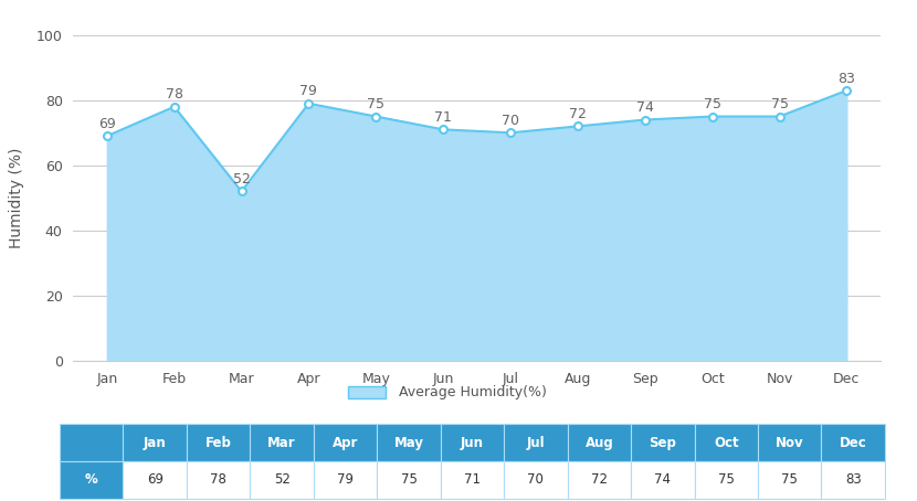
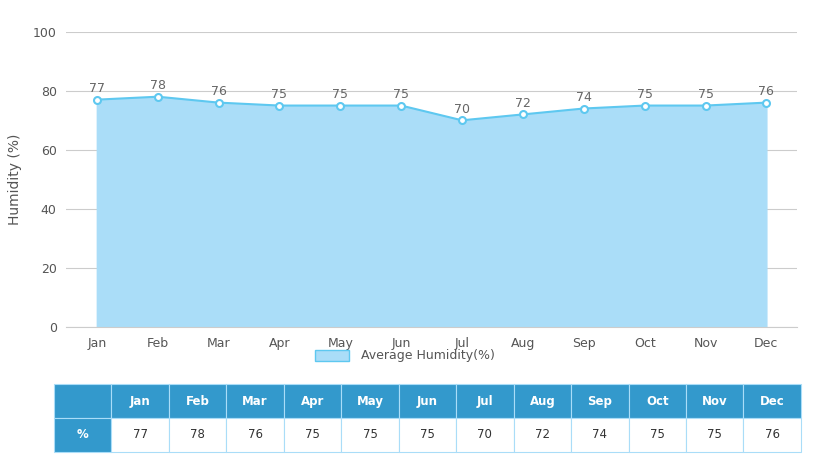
Jan: 69 -> 77
Mar: 52 -> 76
Apr: 79 -> 75
Jun: 71 -> 75
Dec: 83 -> 76
